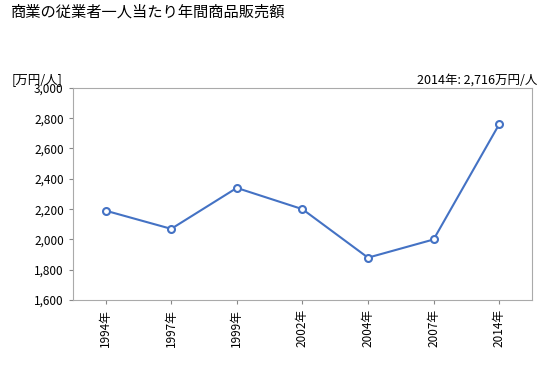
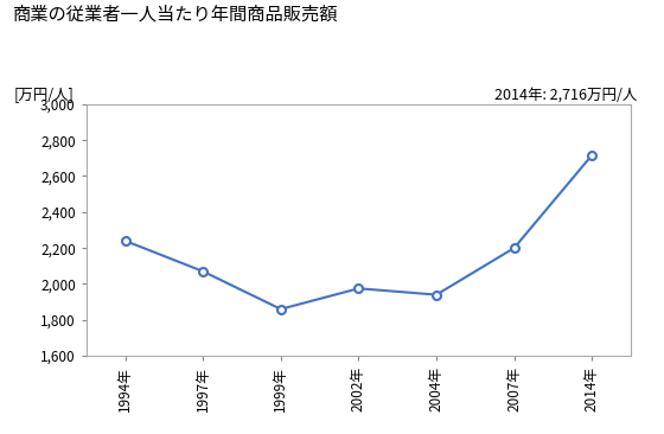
1994年: 2,190 -> 2,240
1999年: 2,340 -> 1,860
2002年: 2,200 -> 1,980
2004年: 1,880 -> 1,940
2007年: 2,000 -> 2,200
2014年: 2,760 -> 2,720
